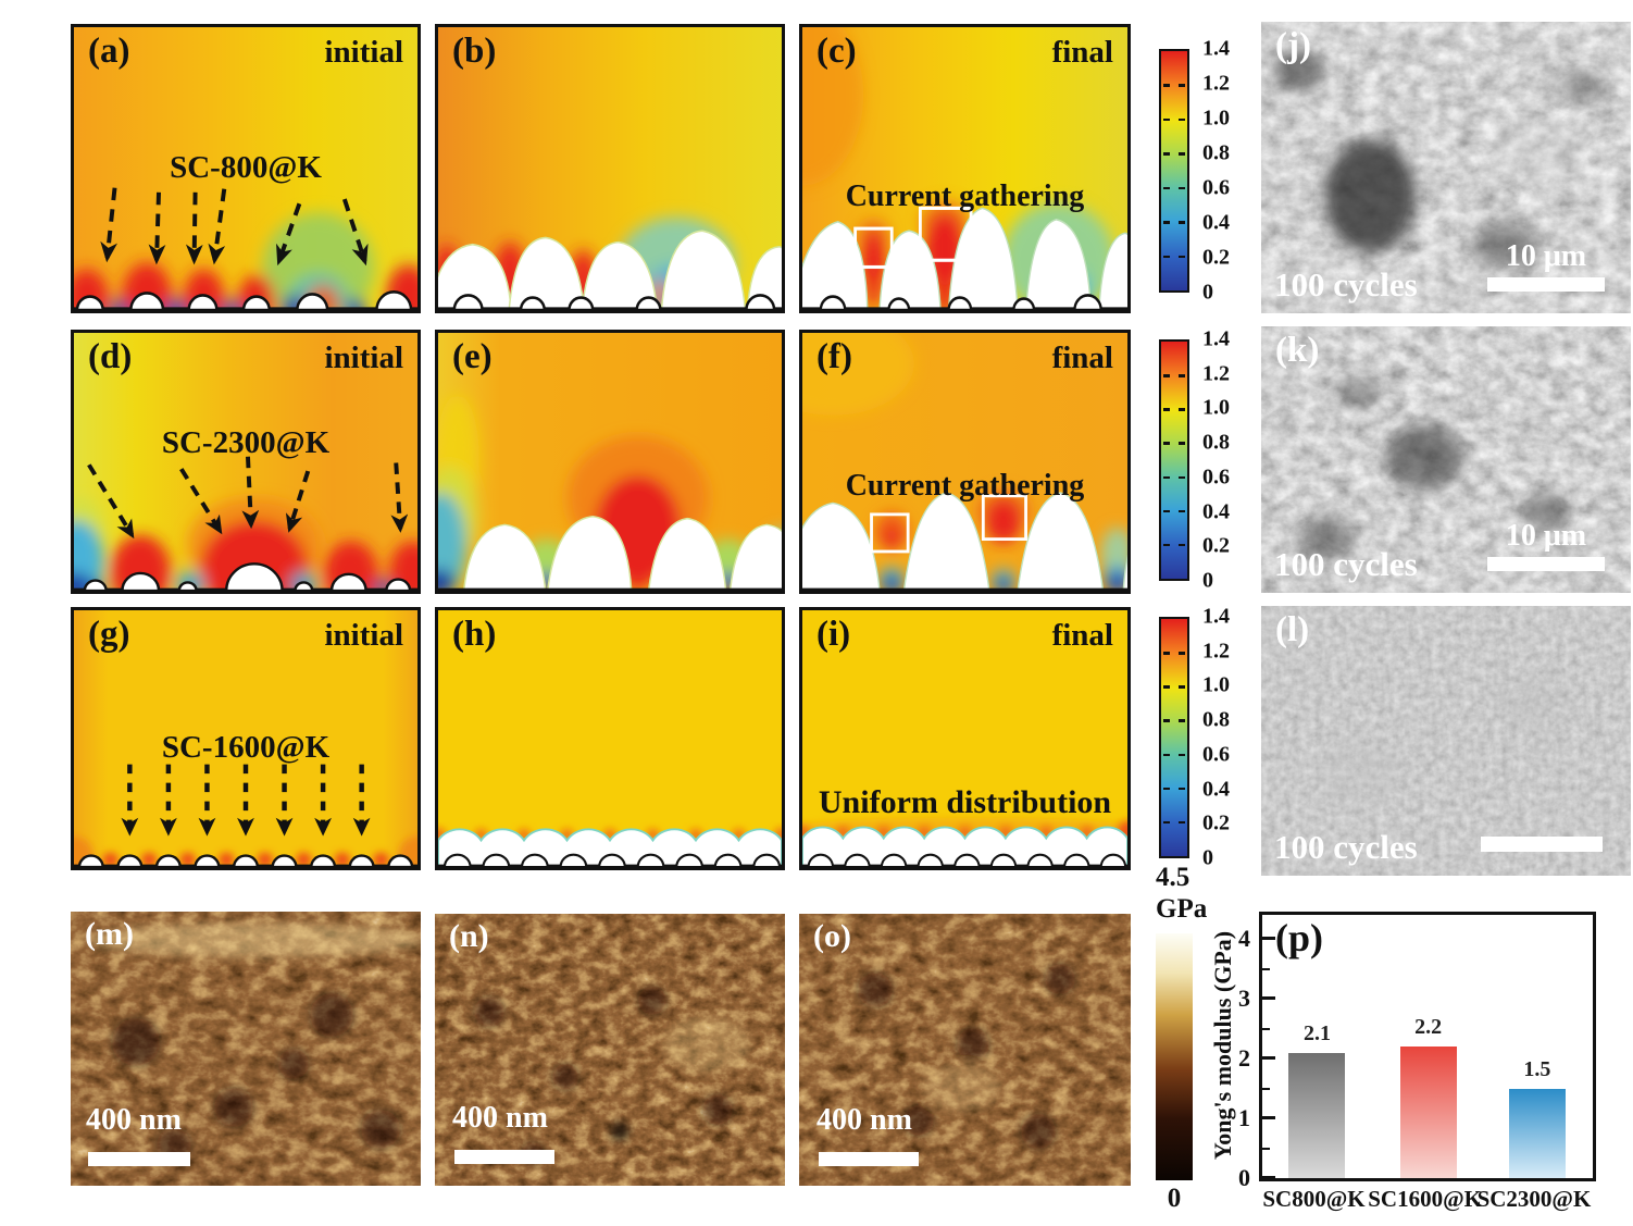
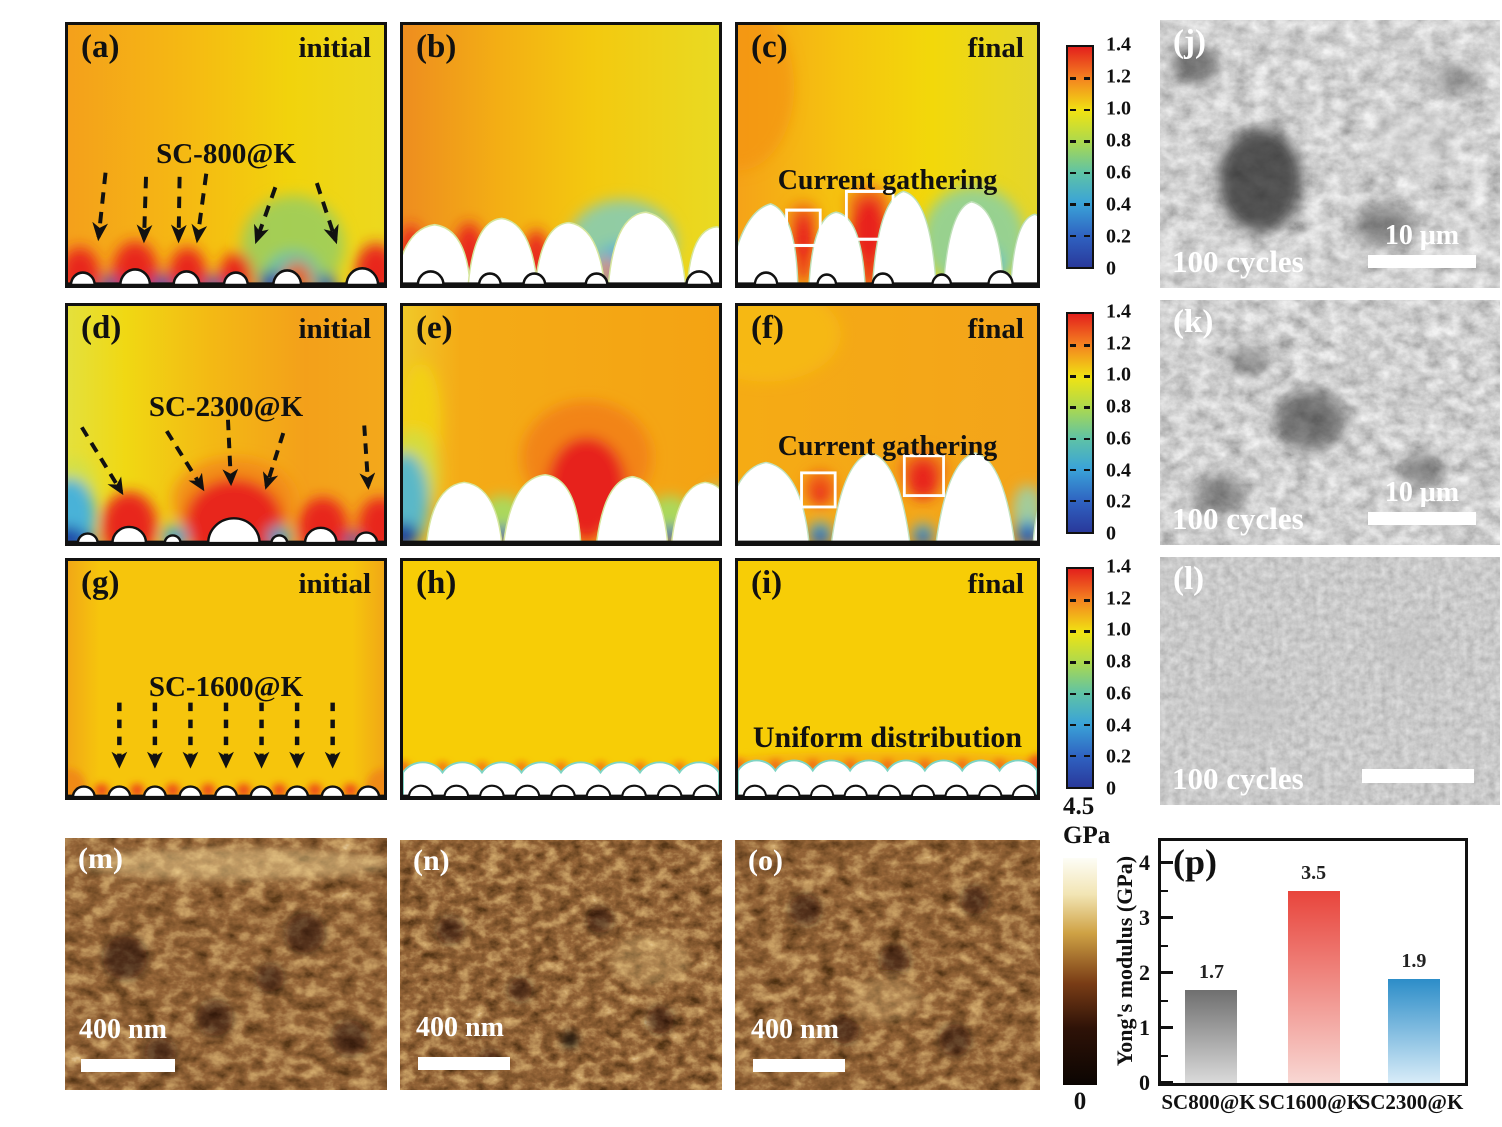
SC800@K: 2.1 -> 1.7
SC1600@K: 2.2 -> 3.5
SC2300@K: 1.5 -> 1.9
